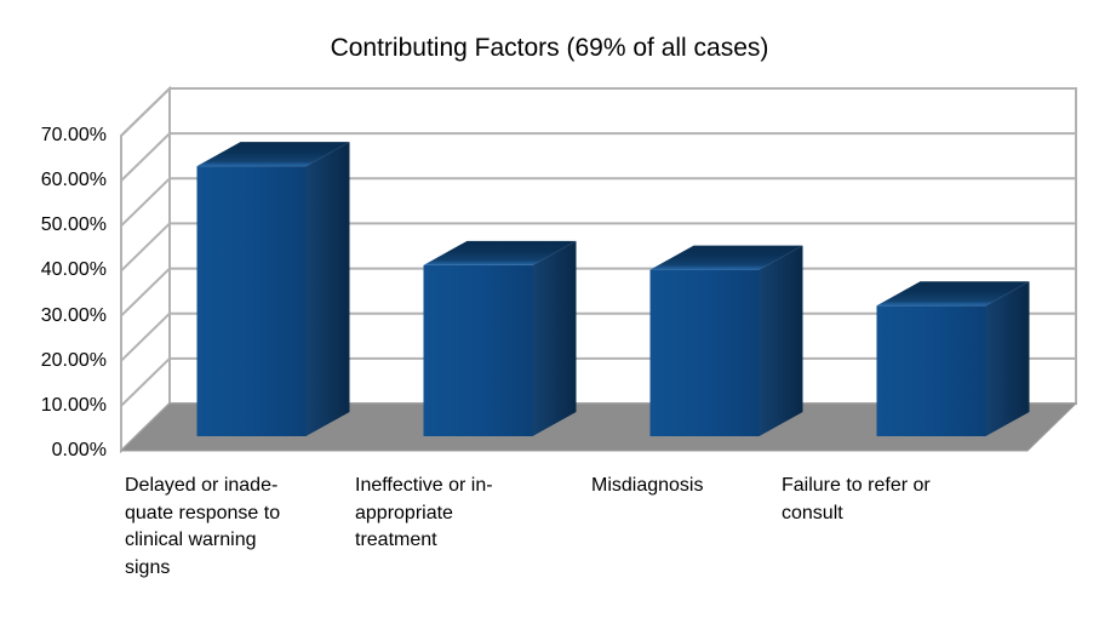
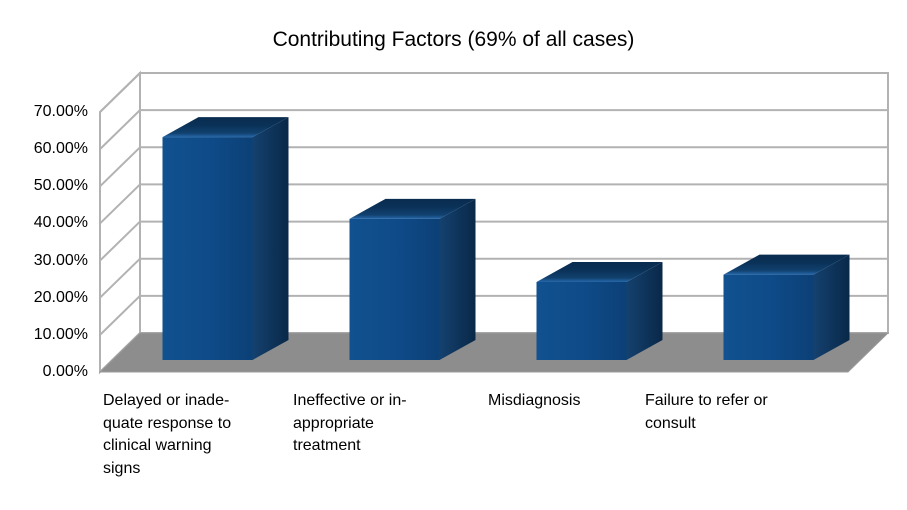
Misdiagnosis: 37% -> 21%
Failure to refer or consult: 29% -> 23%
